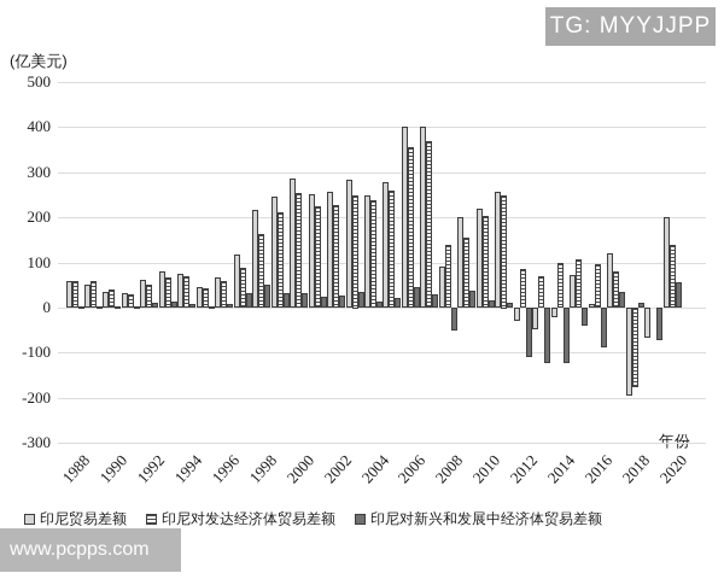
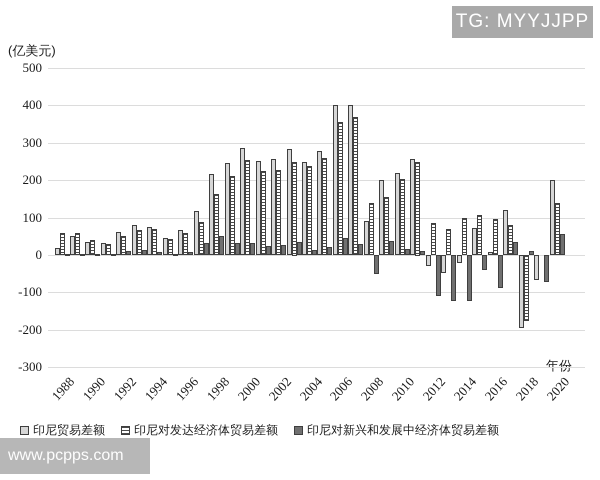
印尼贸易差额/1988: 60 -> 20
